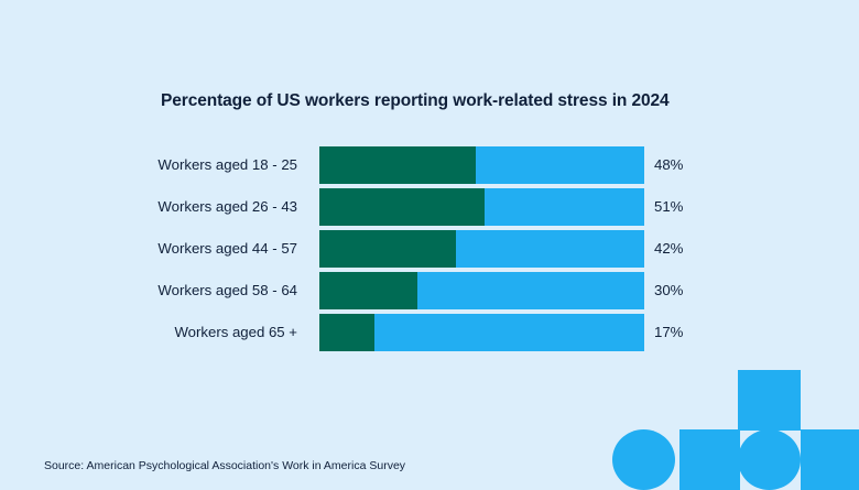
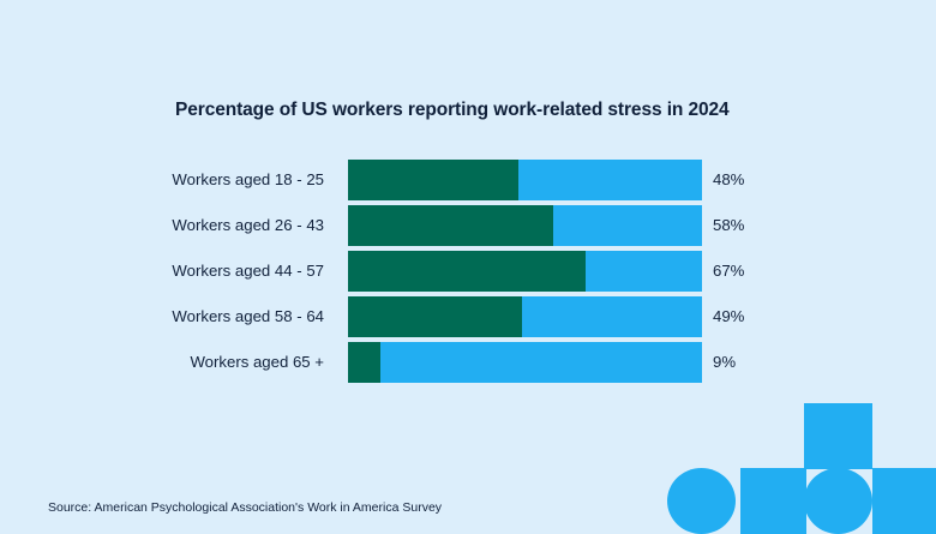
Workers aged 26 - 43: 51% -> 58%
Workers aged 44 - 57: 42% -> 67%
Workers aged 58 - 64: 30% -> 49%
Workers aged 65 +: 17% -> 9%
